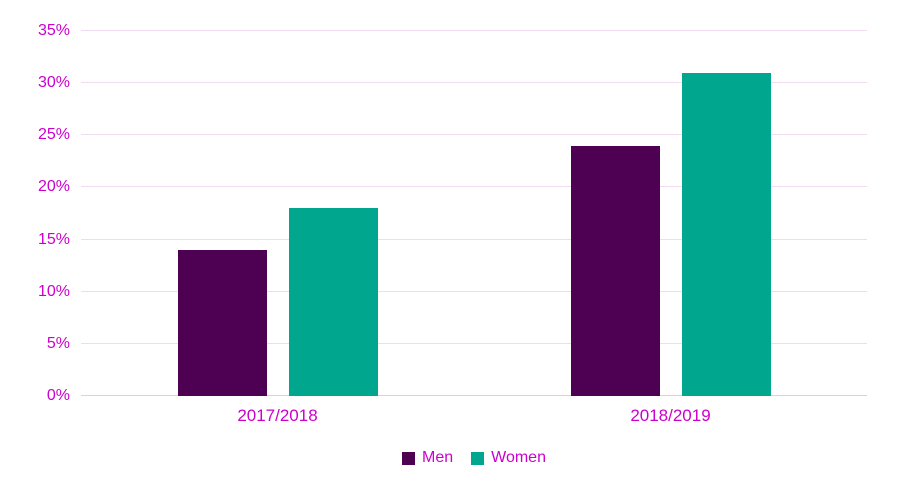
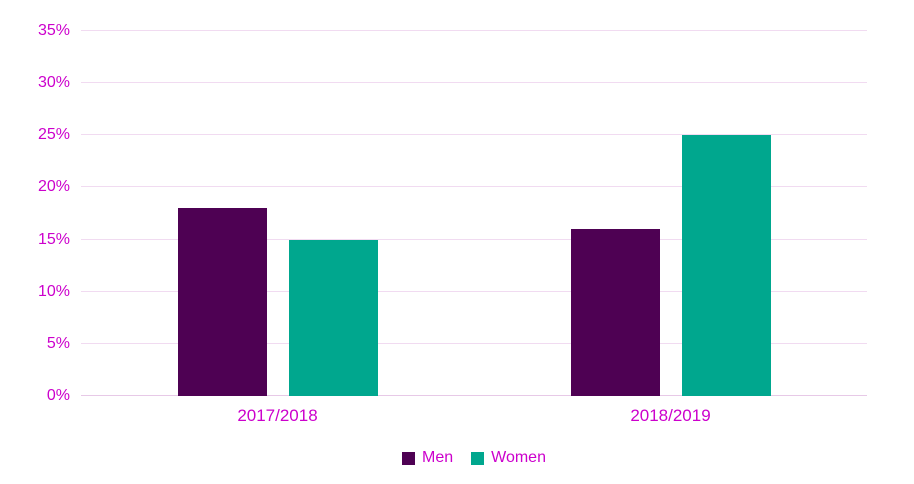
Men/2017/2018: 14% -> 18%
Women/2017/2018: 18% -> 15%
Men/2018/2019: 24% -> 16%
Women/2018/2019: 31% -> 25%
